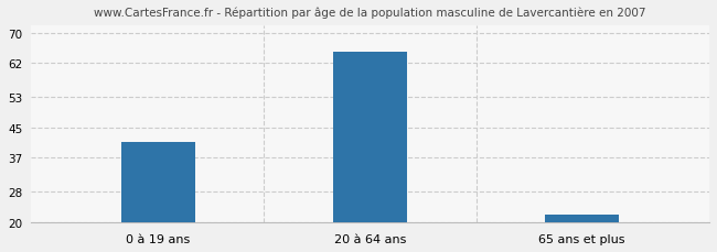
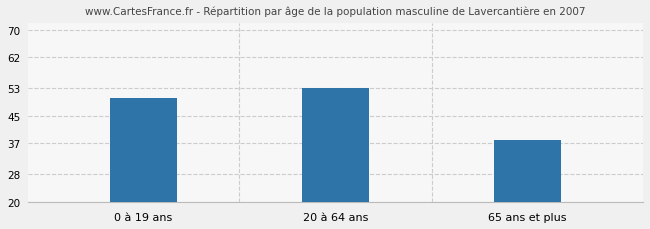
0 à 19 ans: 41 -> 50
20 à 64 ans: 65 -> 53
65 ans et plus: 22 -> 38
